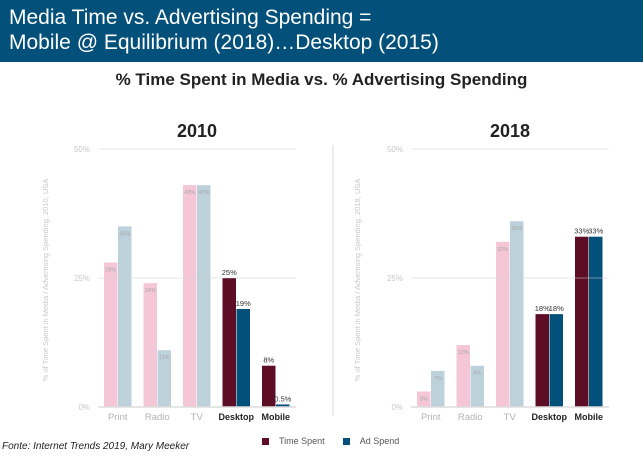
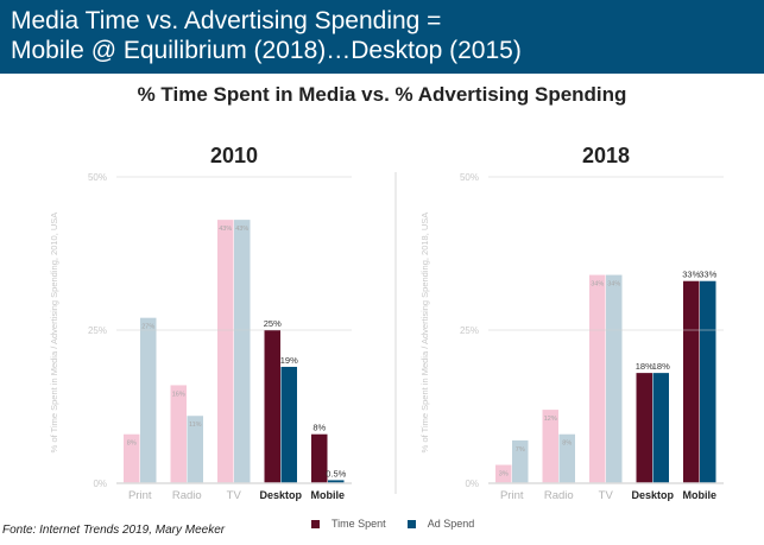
2010/Time Spent/Print: 28% -> 8%
2010/Ad Spend/Print: 35% -> 27%
2010/Time Spent/Radio: 24% -> 16%
2018/Time Spent/TV: 32% -> 34%
2018/Ad Spend/TV: 36% -> 34%
